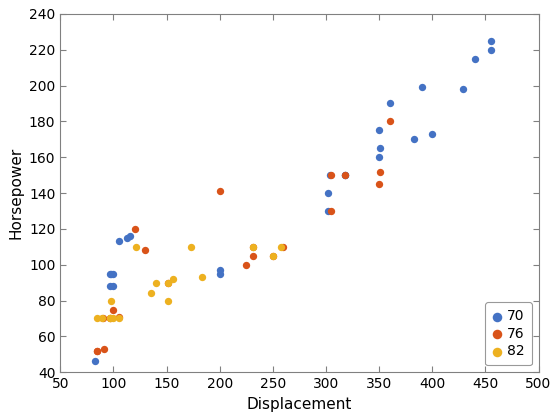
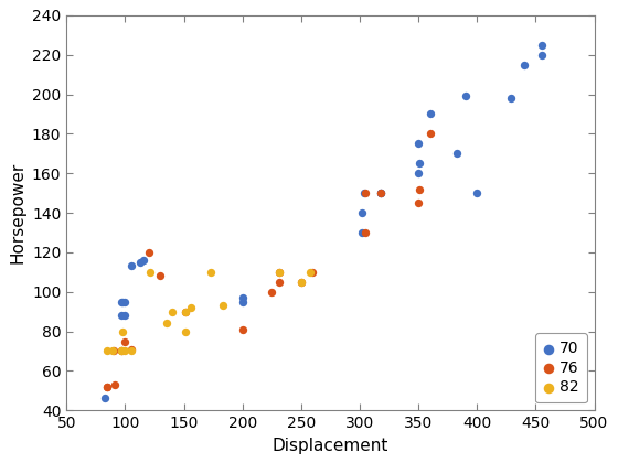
76/200: 141 -> 81
70/400: 173 -> 150
